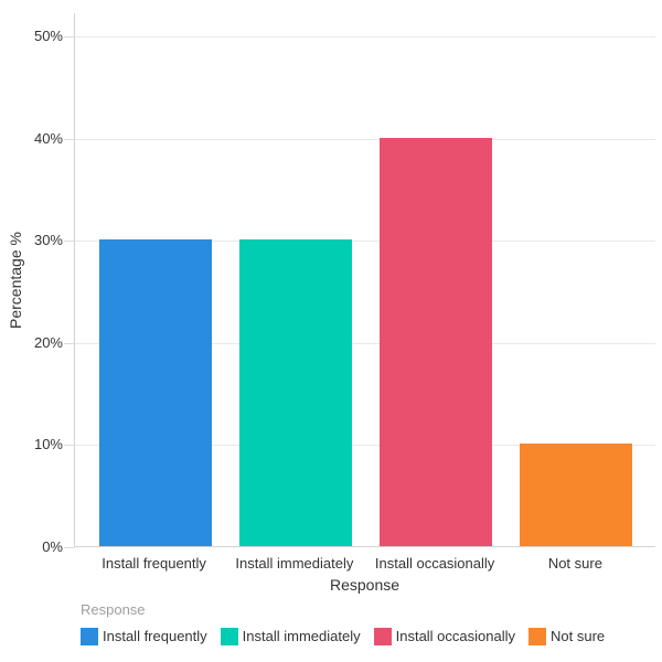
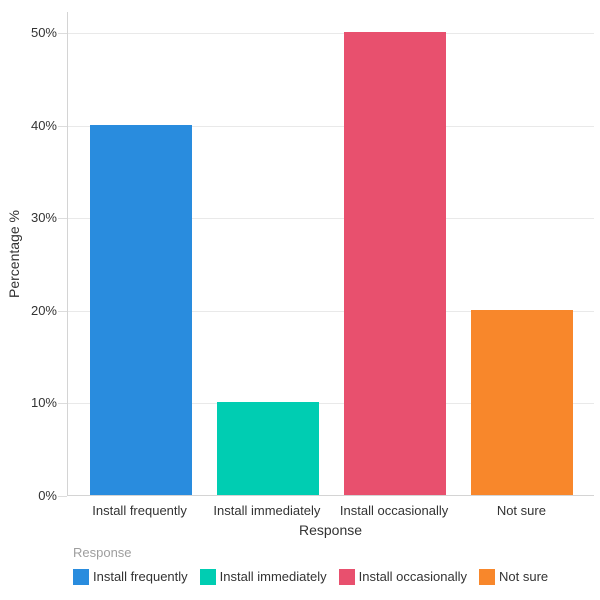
Install frequently: 30% -> 40%
Install immediately: 30% -> 10%
Install occasionally: 40% -> 50%
Not sure: 10% -> 20%
